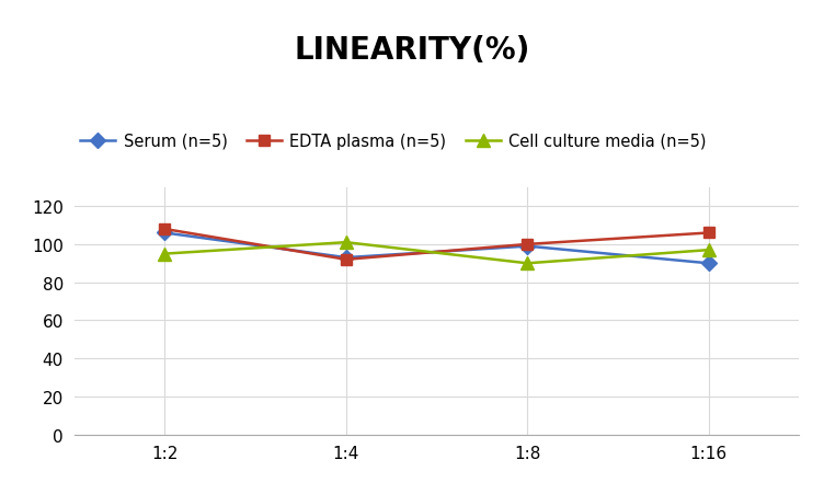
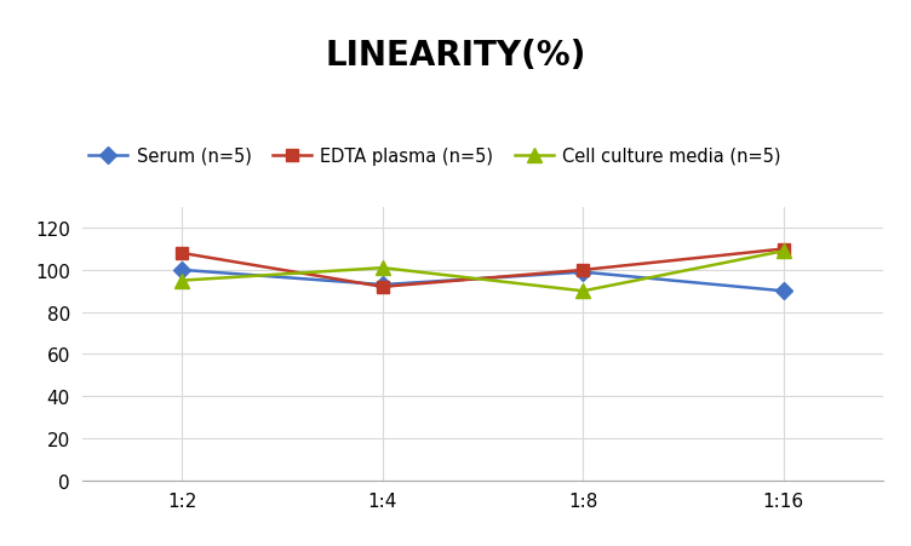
Serum (n=5)/1:2: 106 -> 100
EDTA plasma (n=5)/1:16: 106 -> 110
Cell culture media (n=5)/1:16: 97 -> 109
